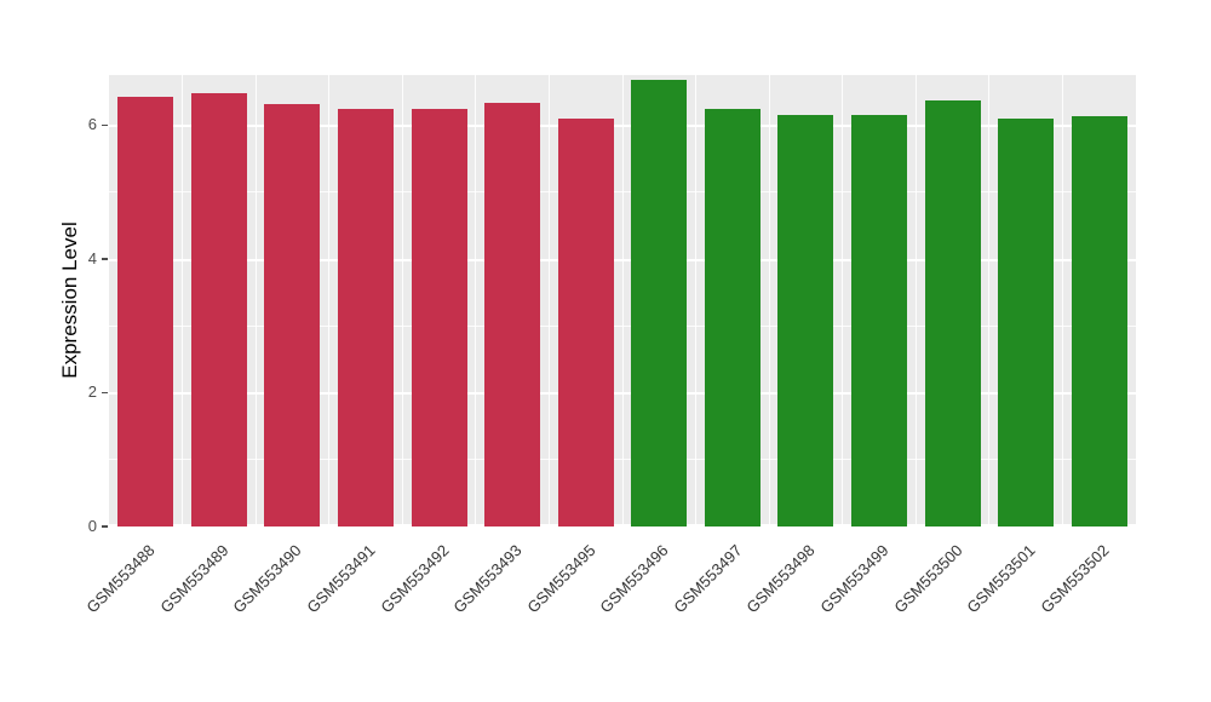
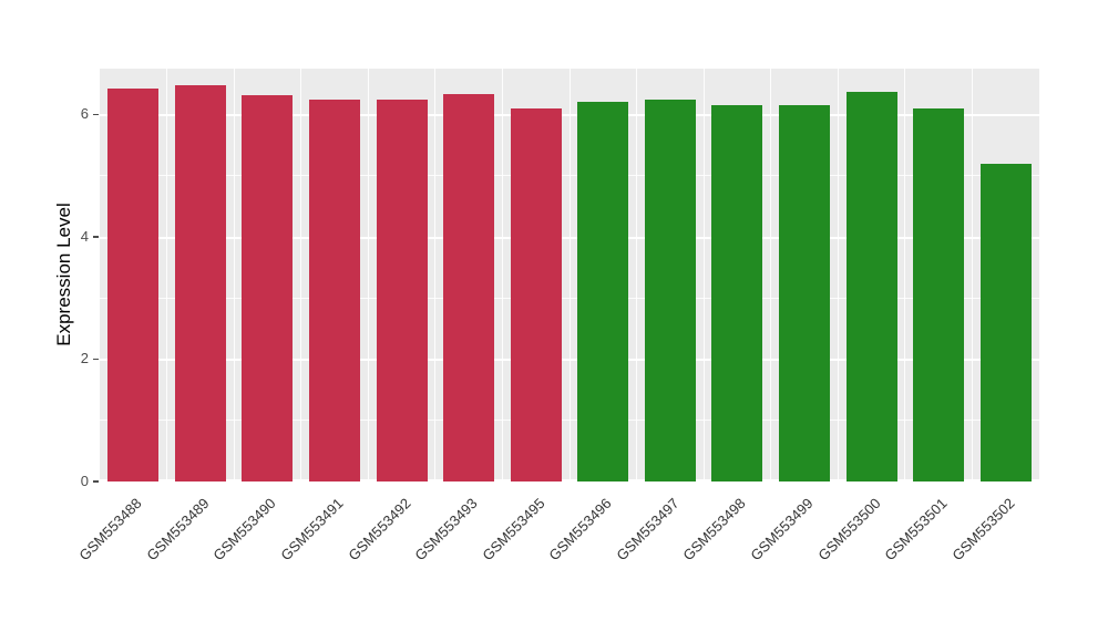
GSM553496: 6.7 -> 6.2
GSM553502: 6.1 -> 5.2
